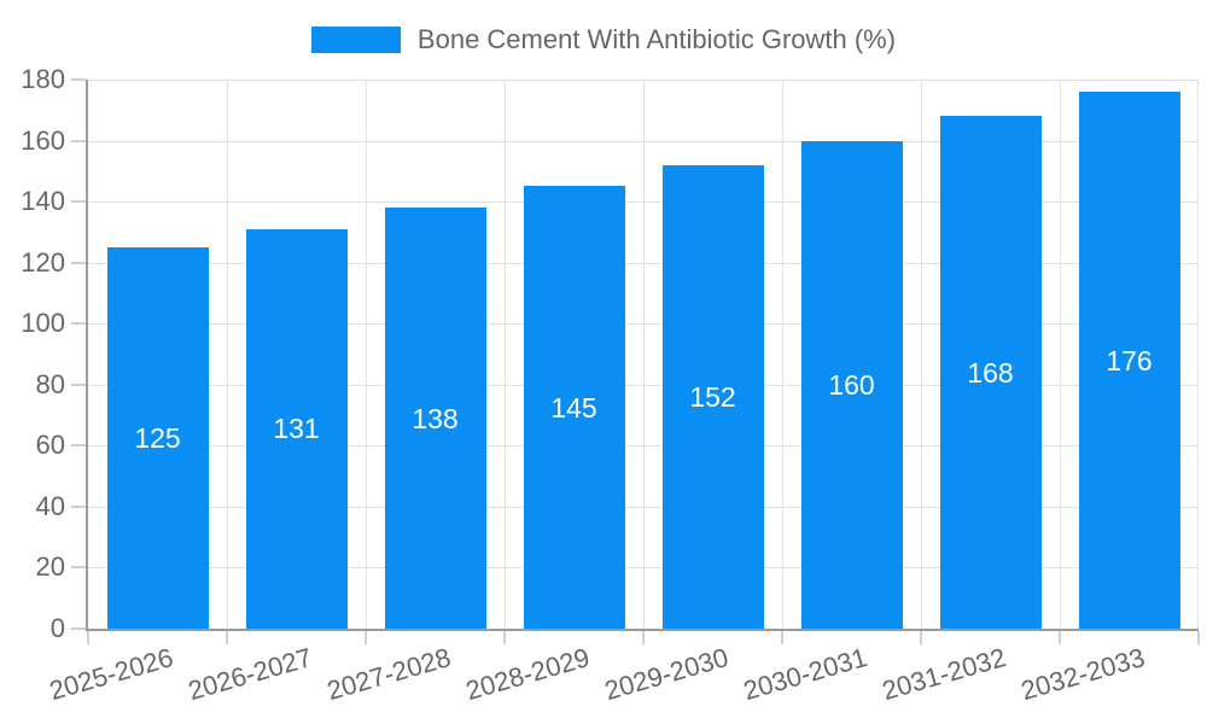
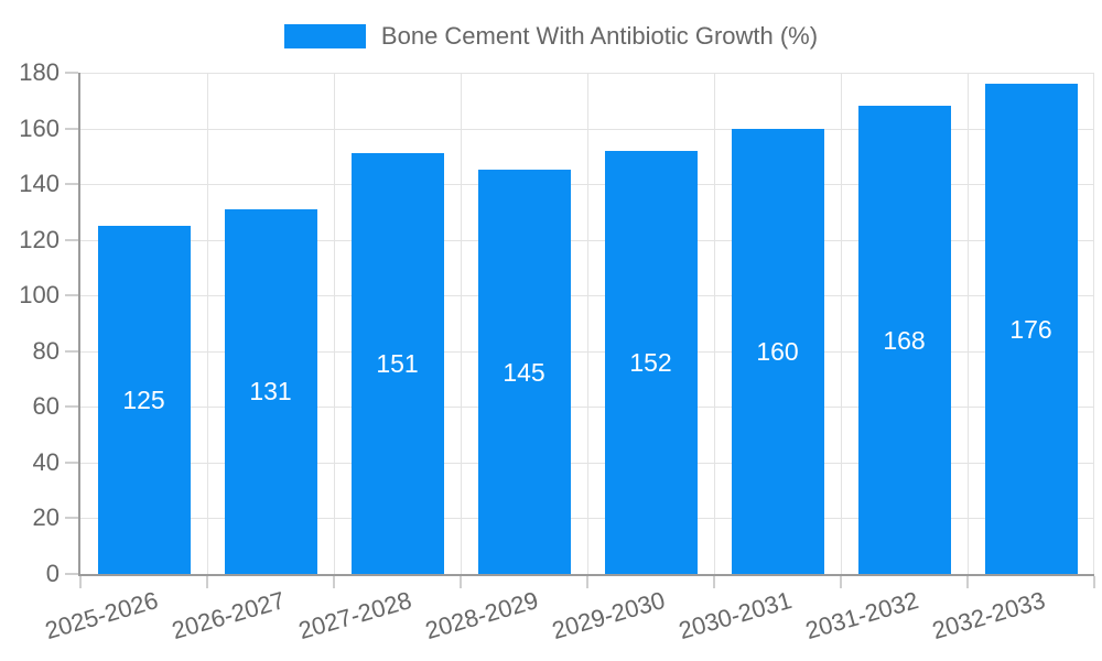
2027-2028: 138 -> 151
